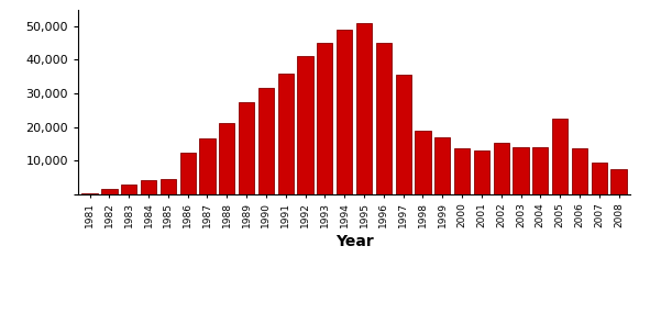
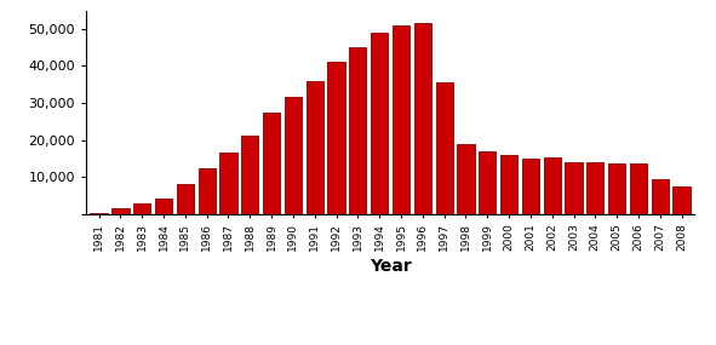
1985: 4,500 -> 8,000
1996: 45,000 -> 51,500
2000: 13,500 -> 16,000
2001: 13,000 -> 15,000
2005: 22,500 -> 13,500
